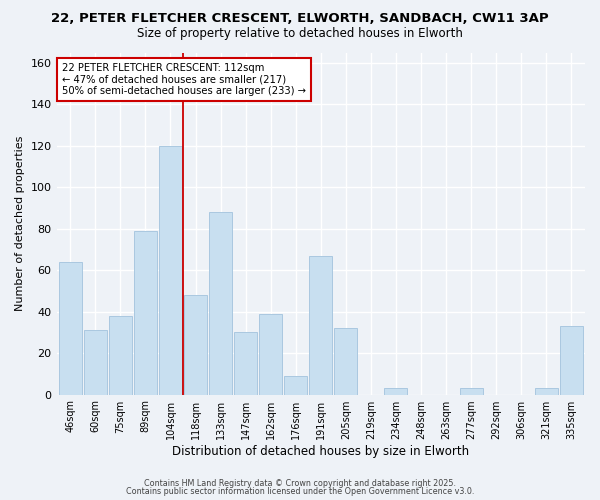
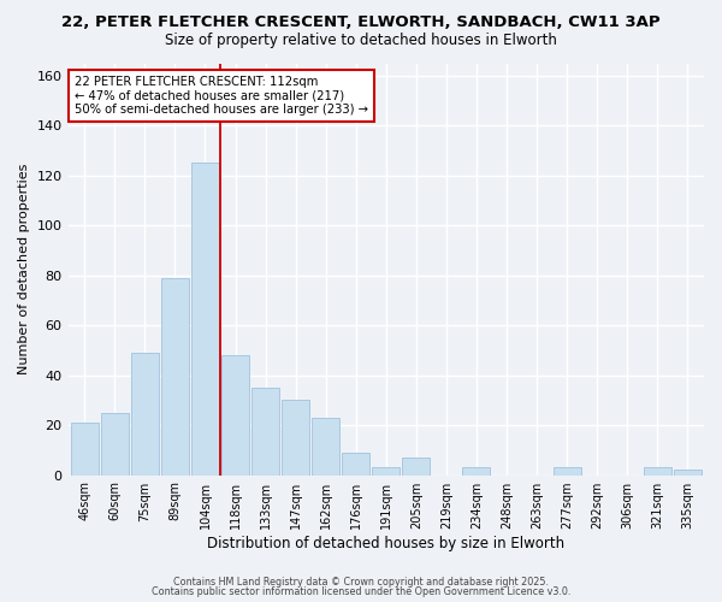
46sqm: 64 -> 21
60sqm: 31 -> 25
75sqm: 38 -> 49
104sqm: 120 -> 125
133sqm: 88 -> 35
162sqm: 39 -> 23
191sqm: 67 -> 3
205sqm: 32 -> 7
335sqm: 33 -> 2
